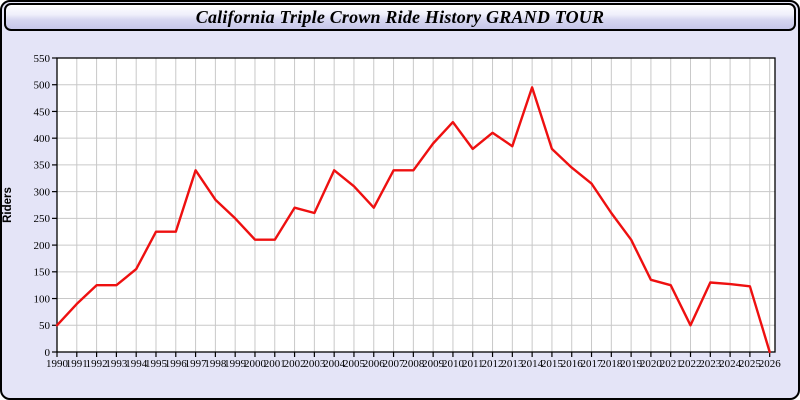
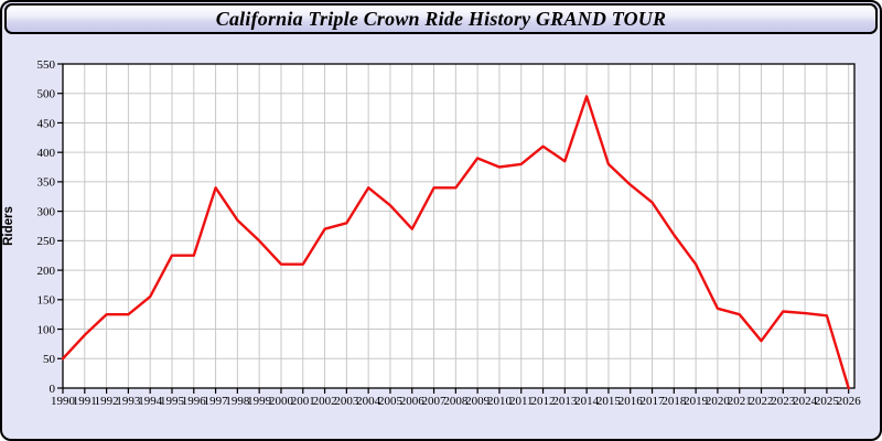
2003: 260 -> 280
2010: 430 -> 380
2022: 50 -> 80
